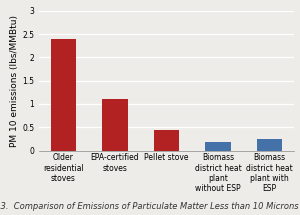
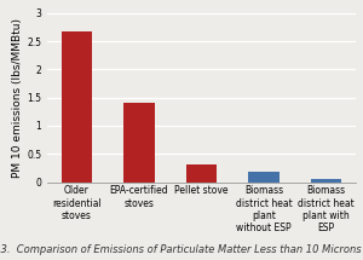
Older residential stoves: 2.40 -> 2.67
EPA-certified stoves: 1.10 -> 1.40
Pellet stove: 0.45 -> 0.32
Biomass district heat plant with ESP: 0.25 -> 0.06
